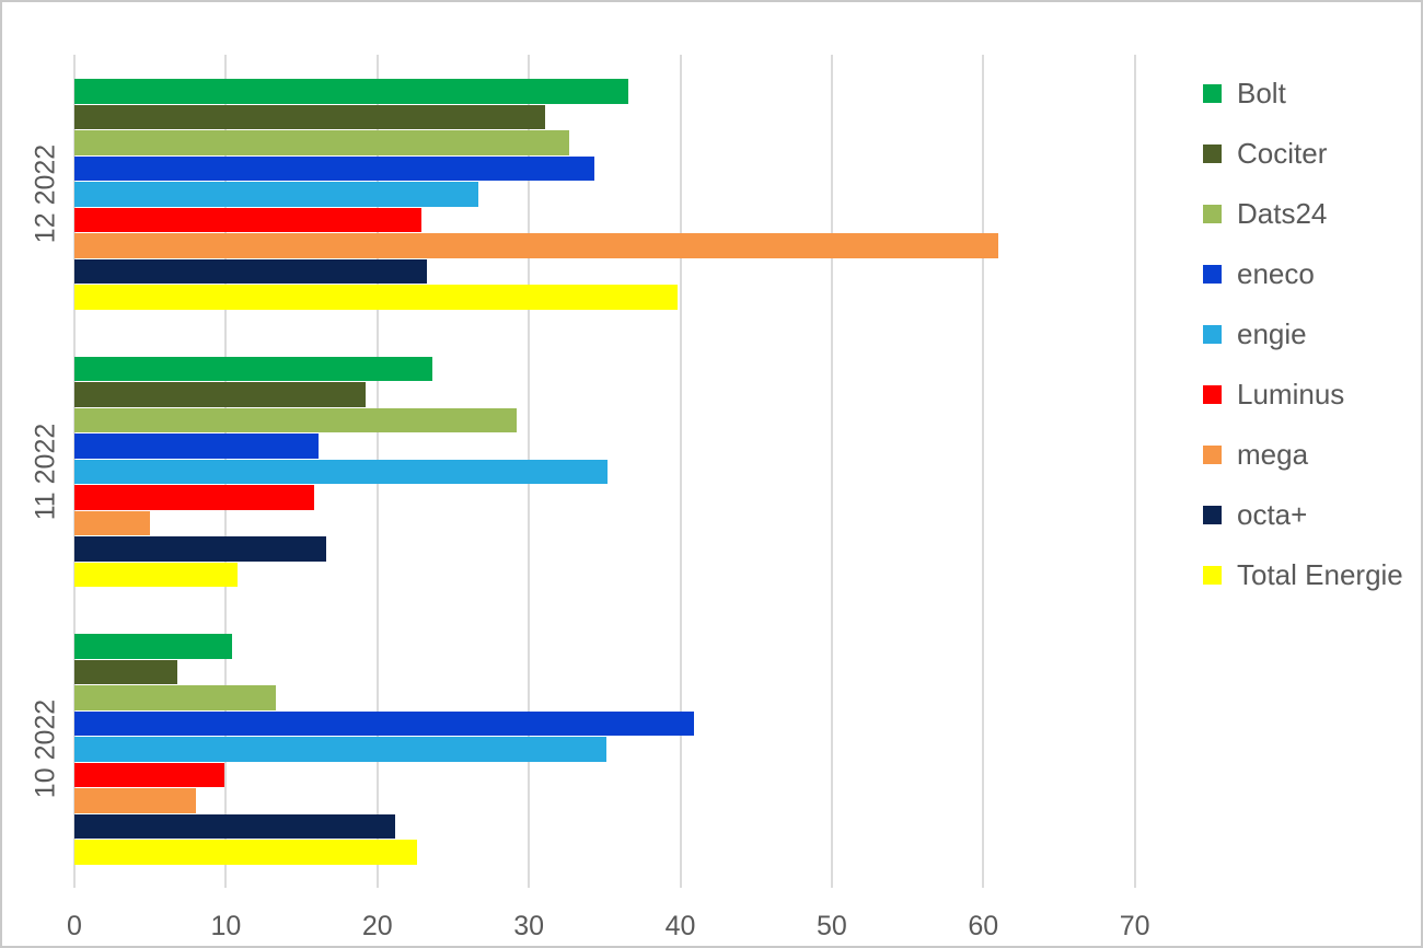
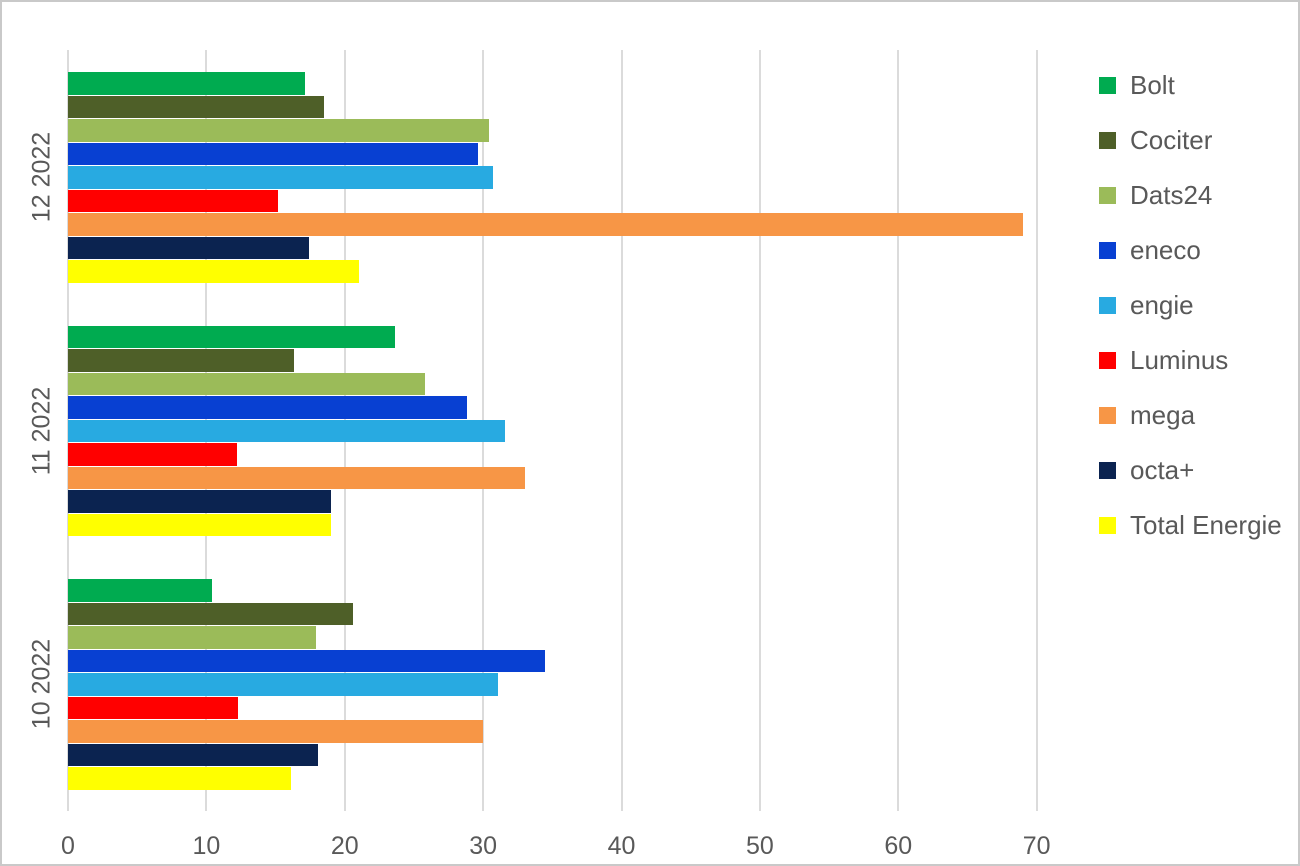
Bolt/12 2022: 36.6 -> 17.1
Cociter/12 2022: 31.1 -> 18.5
Dats24/12 2022: 32.7 -> 30.4
eneco/12 2022: 34.3 -> 29.6
engie/12 2022: 26.7 -> 30.7
Luminus/12 2022: 22.9 -> 15.2
mega/12 2022: 61 -> 69
octa+/12 2022: 23.3 -> 17.4
Total Energie/12 2022: 39.8 -> 21.0
Cociter/11 2022: 19.2 -> 16.3
Dats24/11 2022: 29.2 -> 25.8
eneco/11 2022: 16.1 -> 28.8
engie/11 2022: 35.2 -> 31.6
Luminus/11 2022: 15.8 -> 12.2
mega/11 2022: 5 -> 33
octa+/11 2022: 16.6 -> 19.0
Total Energie/11 2022: 10.8 -> 19.0
Cociter/10 2022: 6.8 -> 20.6
Dats24/10 2022: 13.3 -> 17.9
eneco/10 2022: 40.9 -> 34.5
engie/10 2022: 35.1 -> 31.1
Luminus/10 2022: 9.9 -> 12.3
mega/10 2022: 8 -> 30
octa+/10 2022: 21.2 -> 18.1
Total Energie/10 2022: 22.6 -> 16.1
